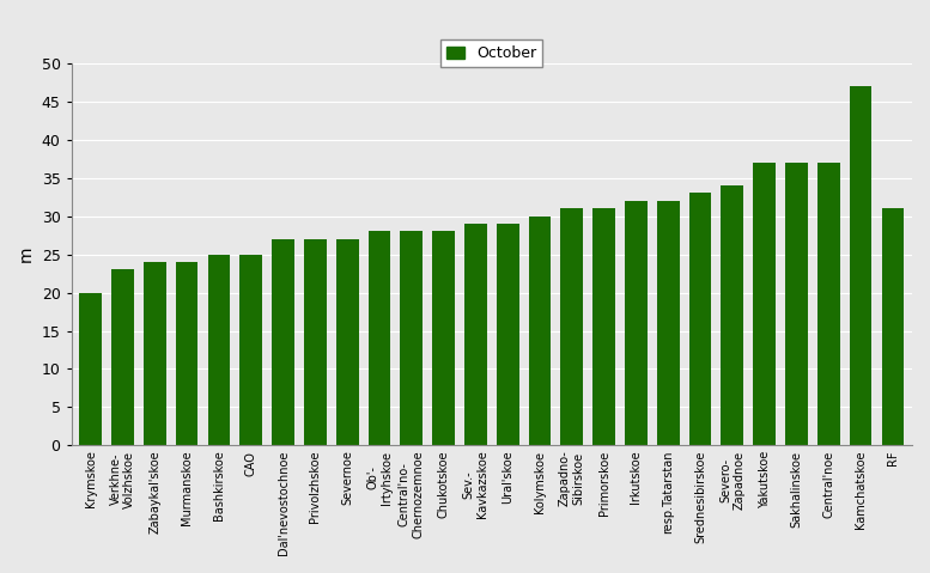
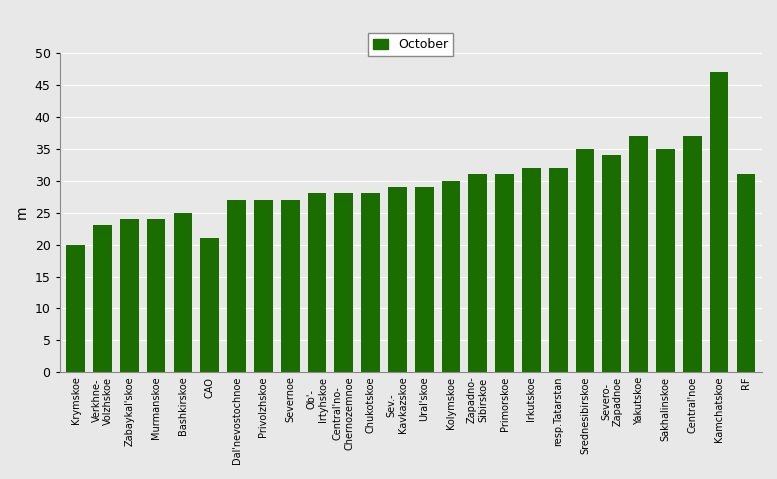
CAO: 25 -> 21
Srednesibirskoe: 33 -> 35
Sakhalinskoe: 37 -> 35
